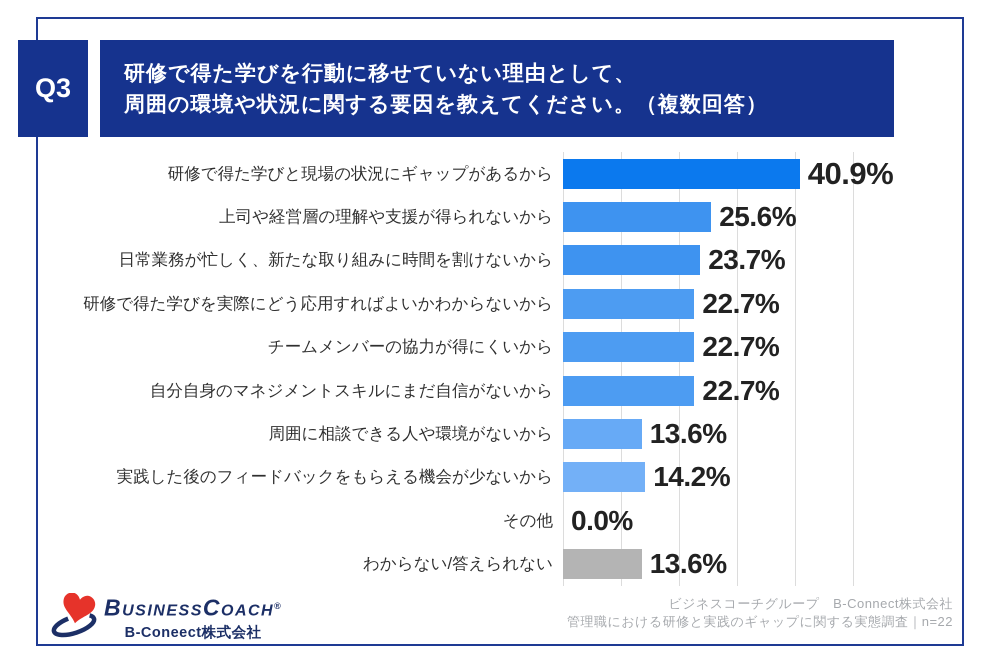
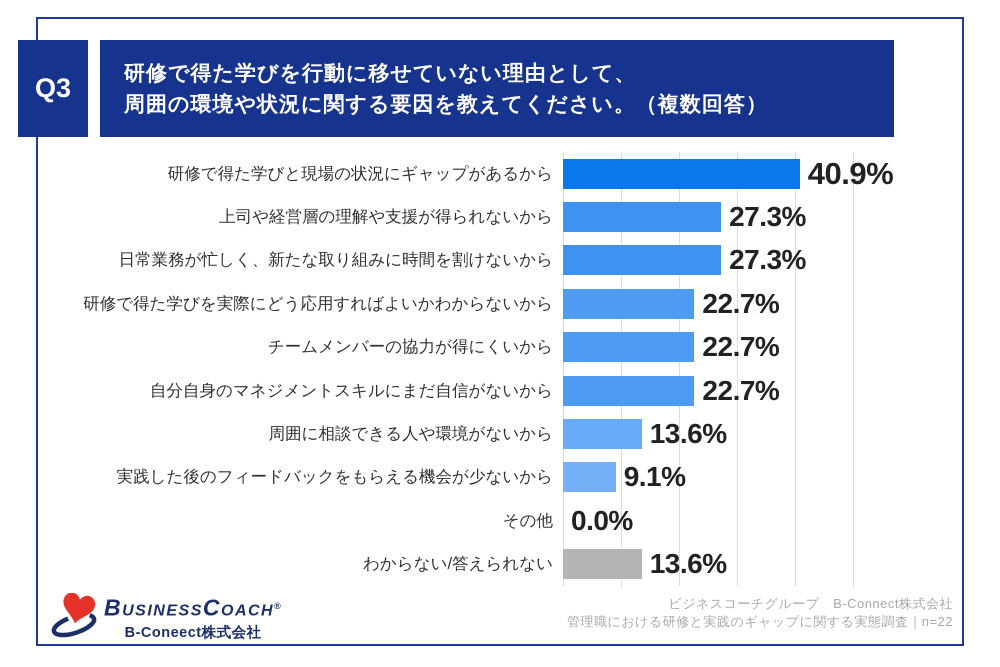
上司や経営層の理解や支援が得られないから: 25.6% -> 27.3%
日常業務が忙しく、新たな取り組みに時間を割けないから: 23.7% -> 27.3%
実践した後のフィードバックをもらえる機会が少ないから: 14.2% -> 9.1%
